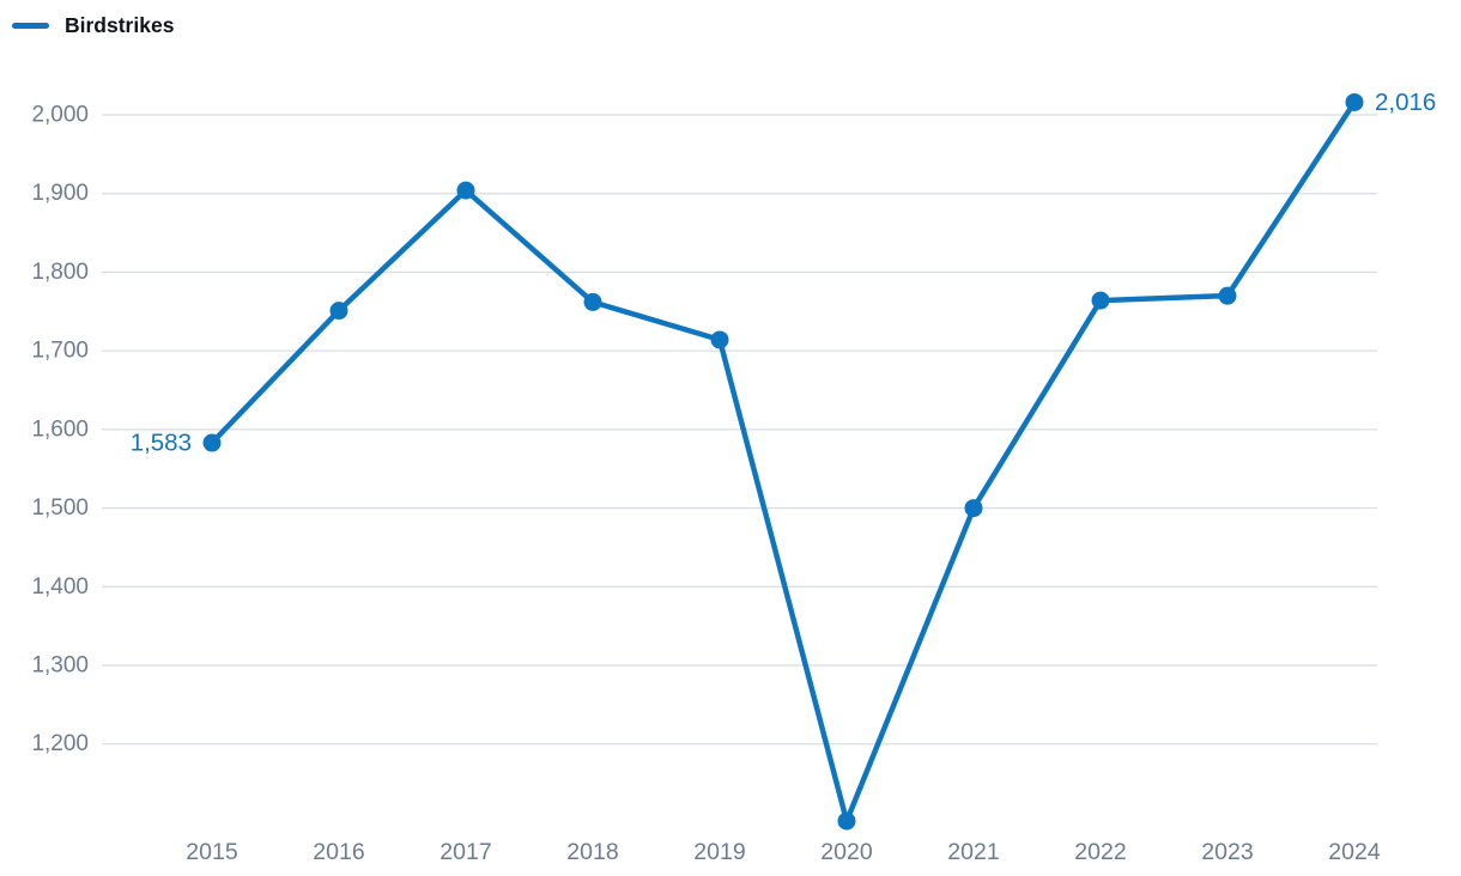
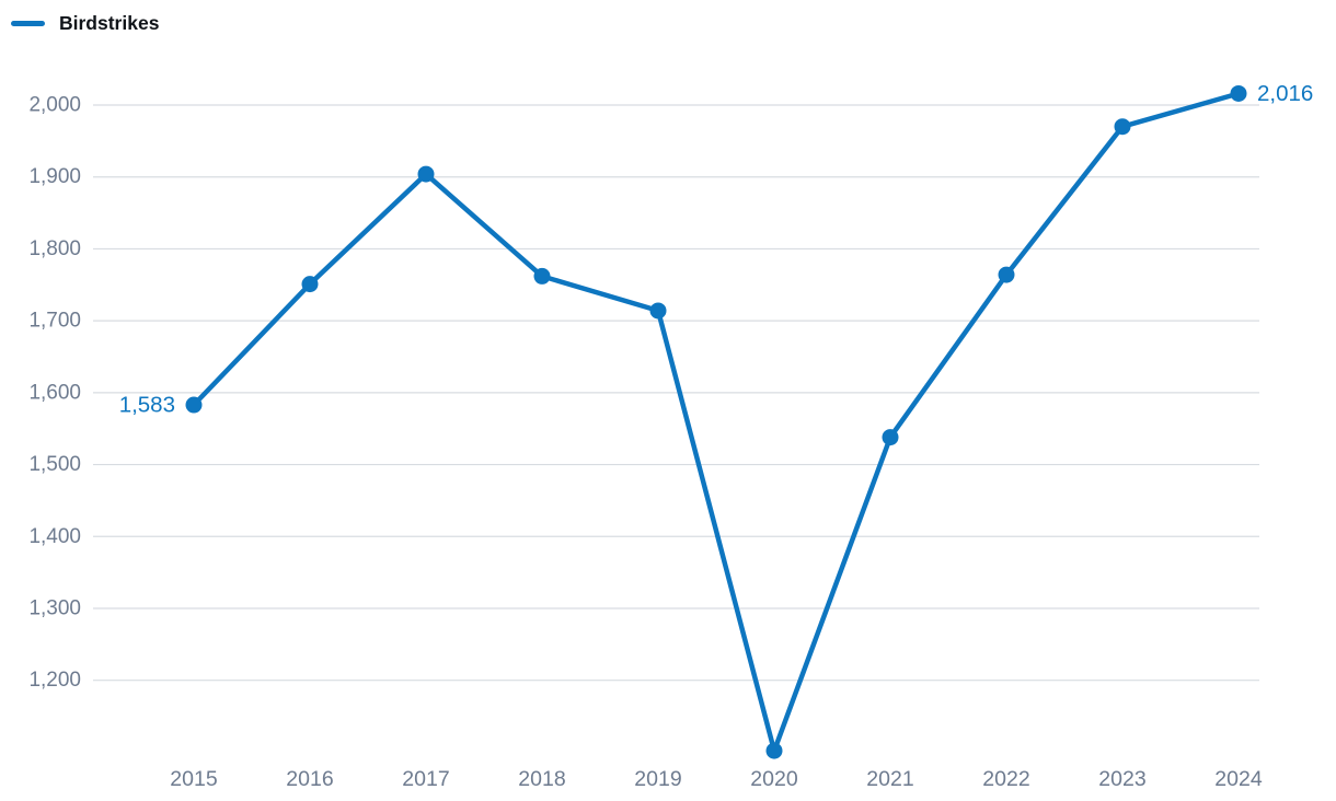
2021: 1500 -> 1540
2023: 1770 -> 1970
